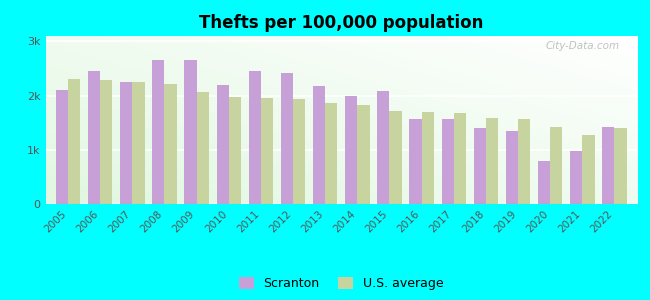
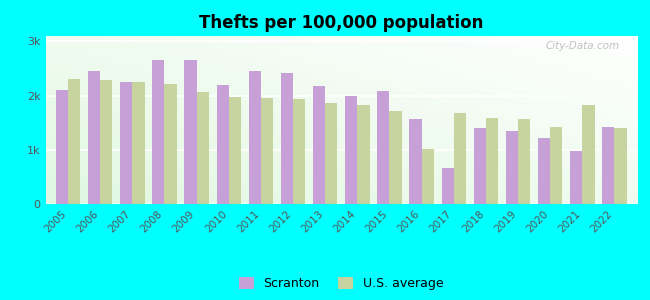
U.S. average/2016: 1.70k -> 1.02k
Scranton/2017: 1.56k -> 0.66k
Scranton/2020: 0.80k -> 1.22k
U.S. average/2021: 1.27k -> 1.82k
